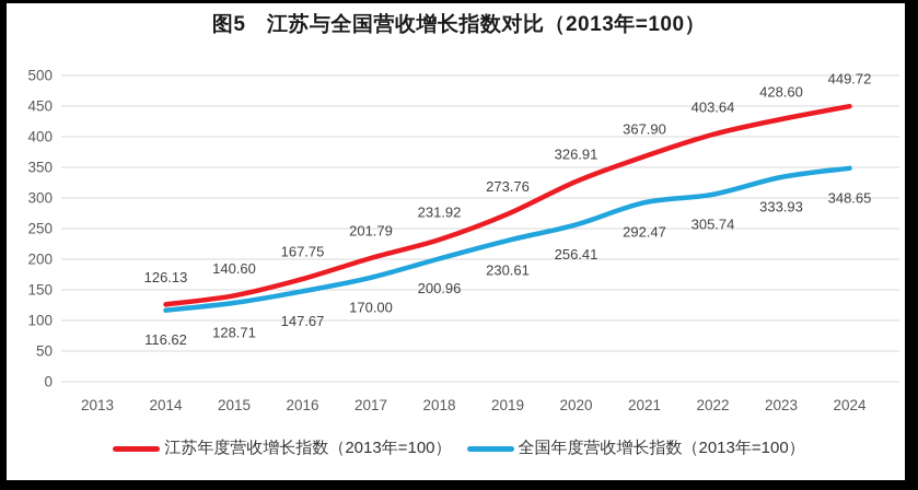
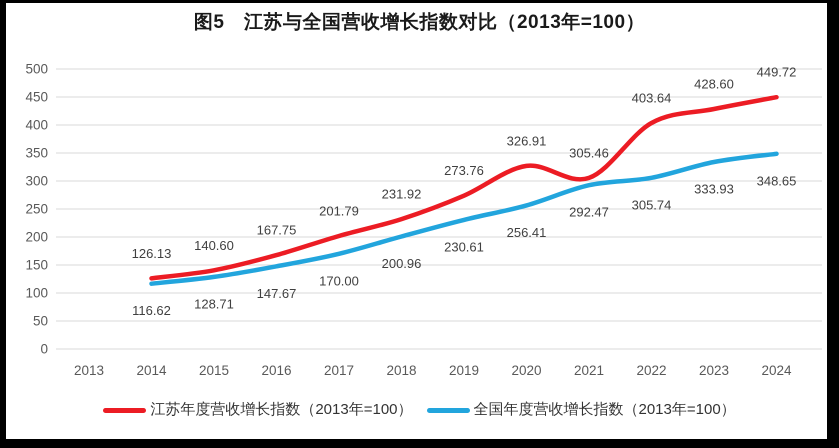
江苏年度营收增长指数（2013年=100）/2021: 367.90 -> 305.46
